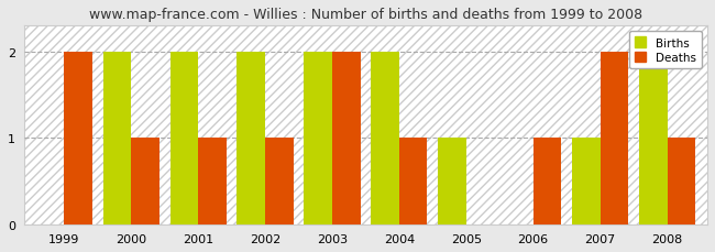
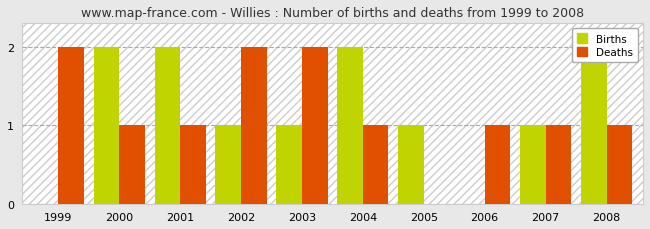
Births/2002: 2 -> 1
Deaths/2002: 1 -> 2
Births/2003: 2 -> 1
Deaths/2007: 2 -> 1
